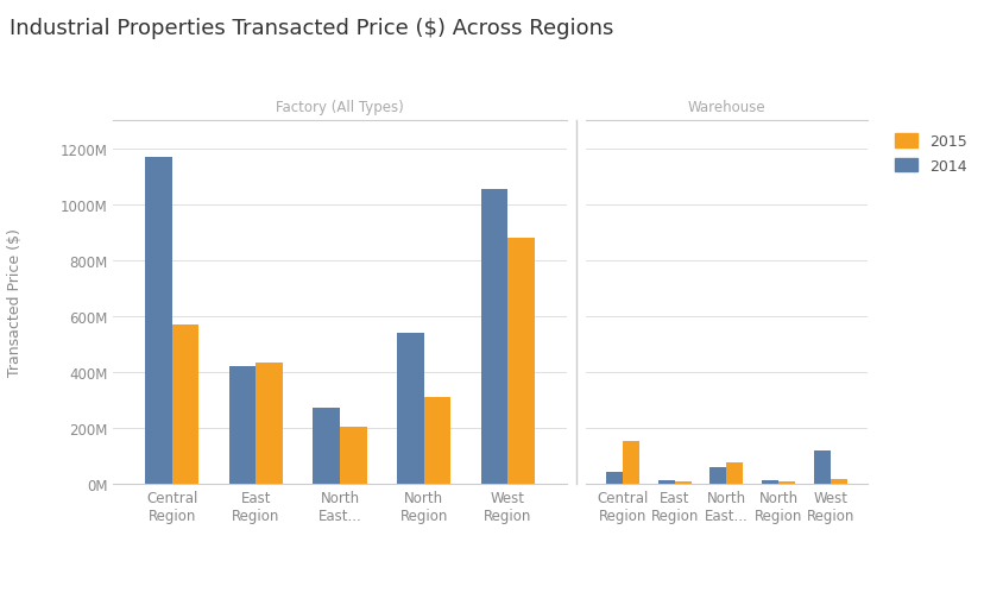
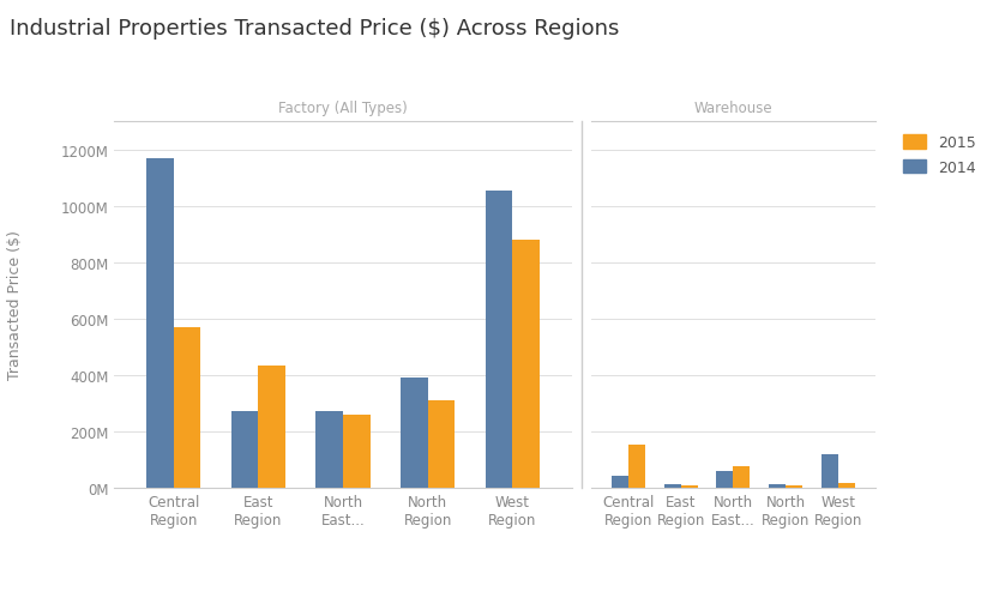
Factory (All Types)/2014/East Region: 420M -> 270M
Factory (All Types)/2015/North East...: 205M -> 260M
Factory (All Types)/2014/North Region: 540M -> 390M
